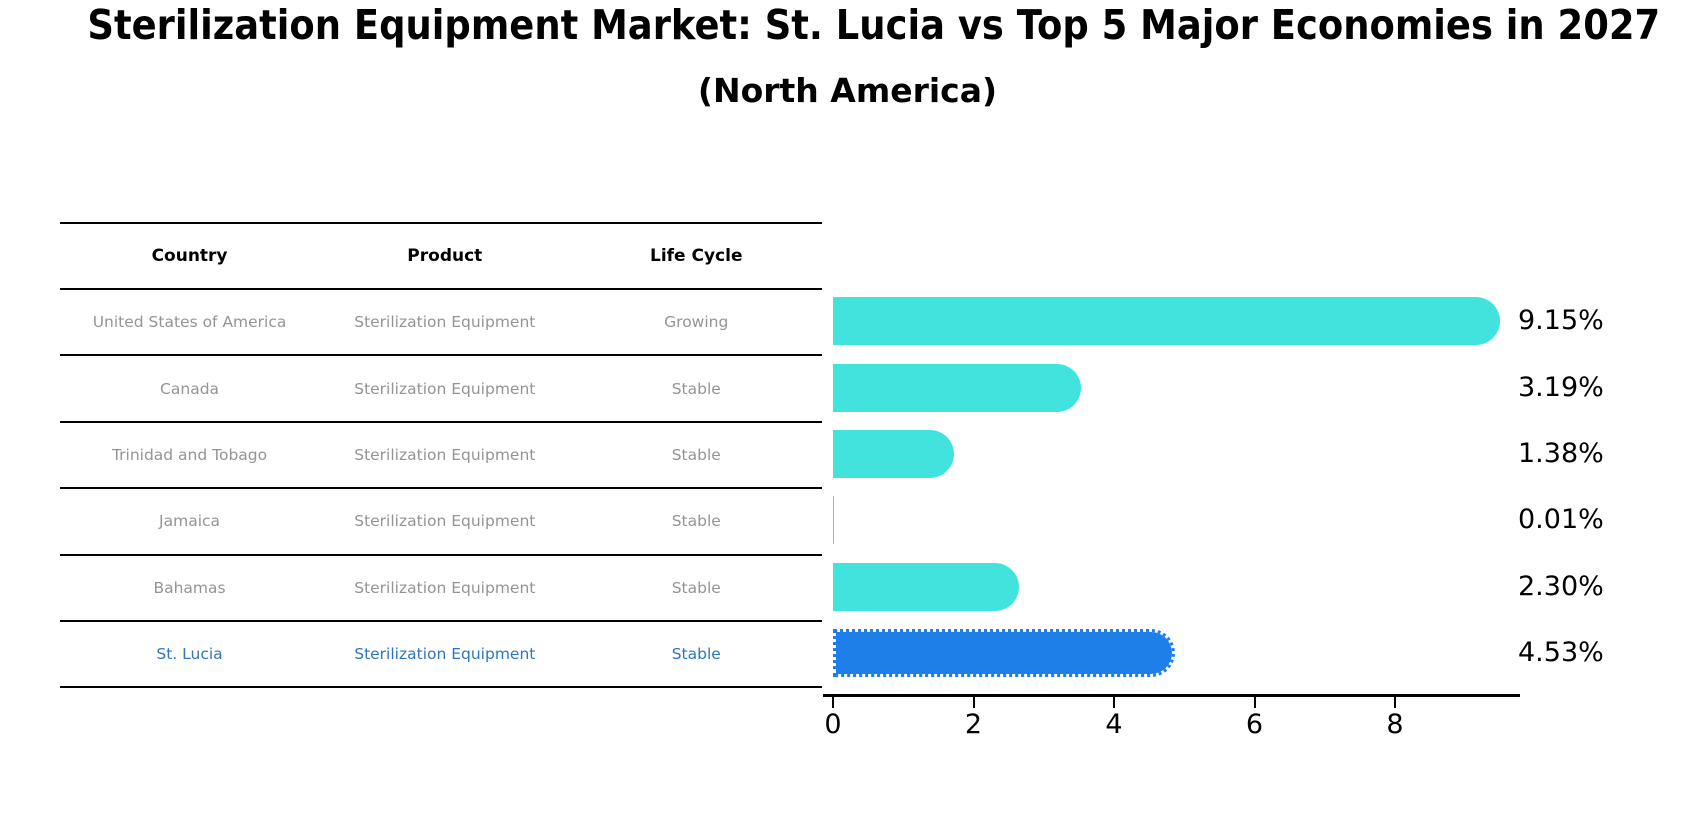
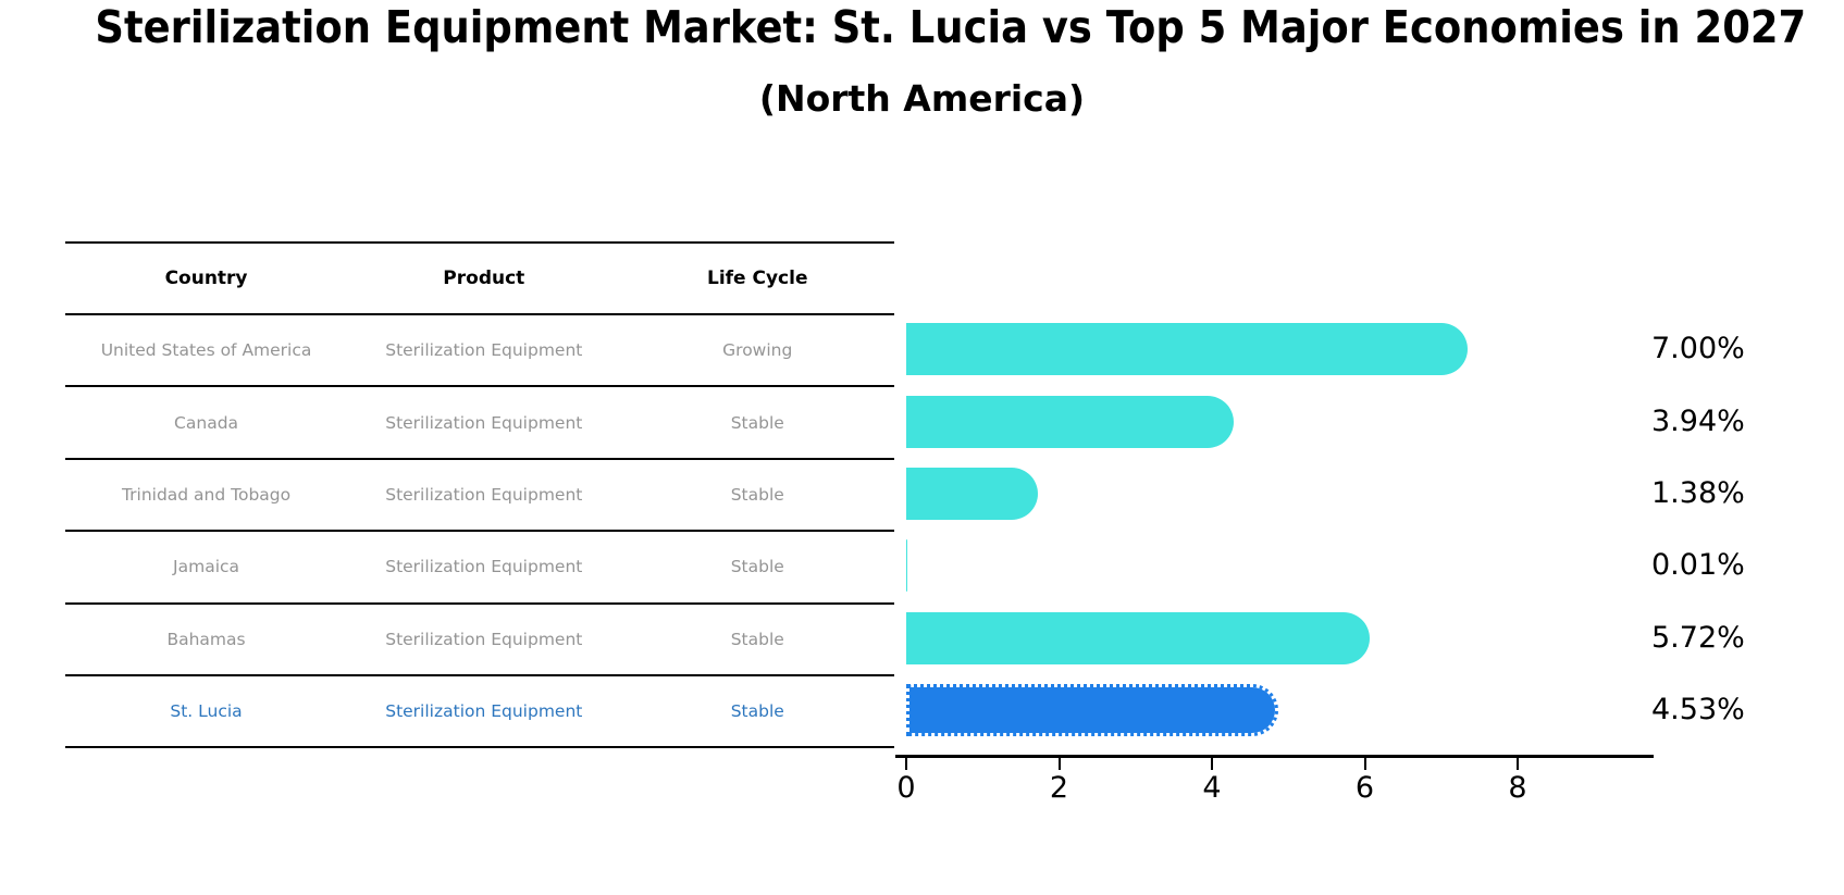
United States of America: 9.15% -> 7.00%
Canada: 3.19% -> 3.94%
Bahamas: 2.30% -> 5.72%
